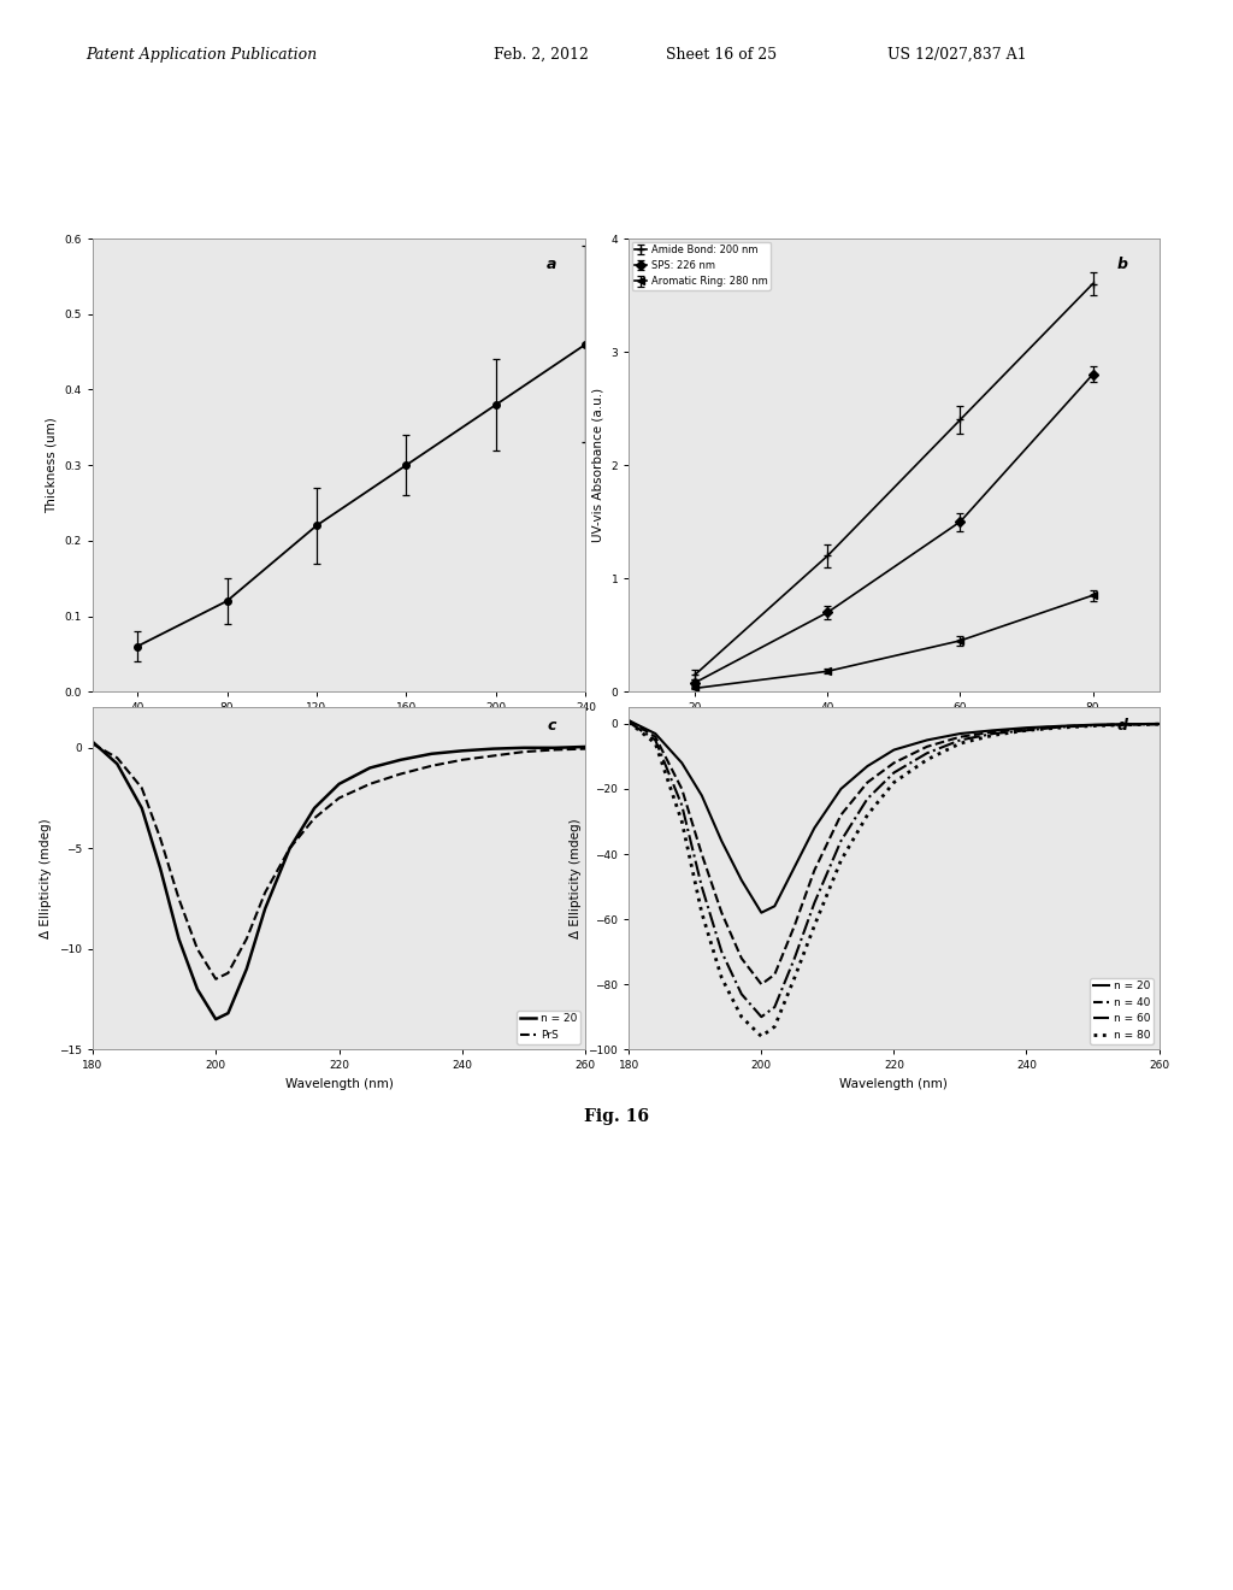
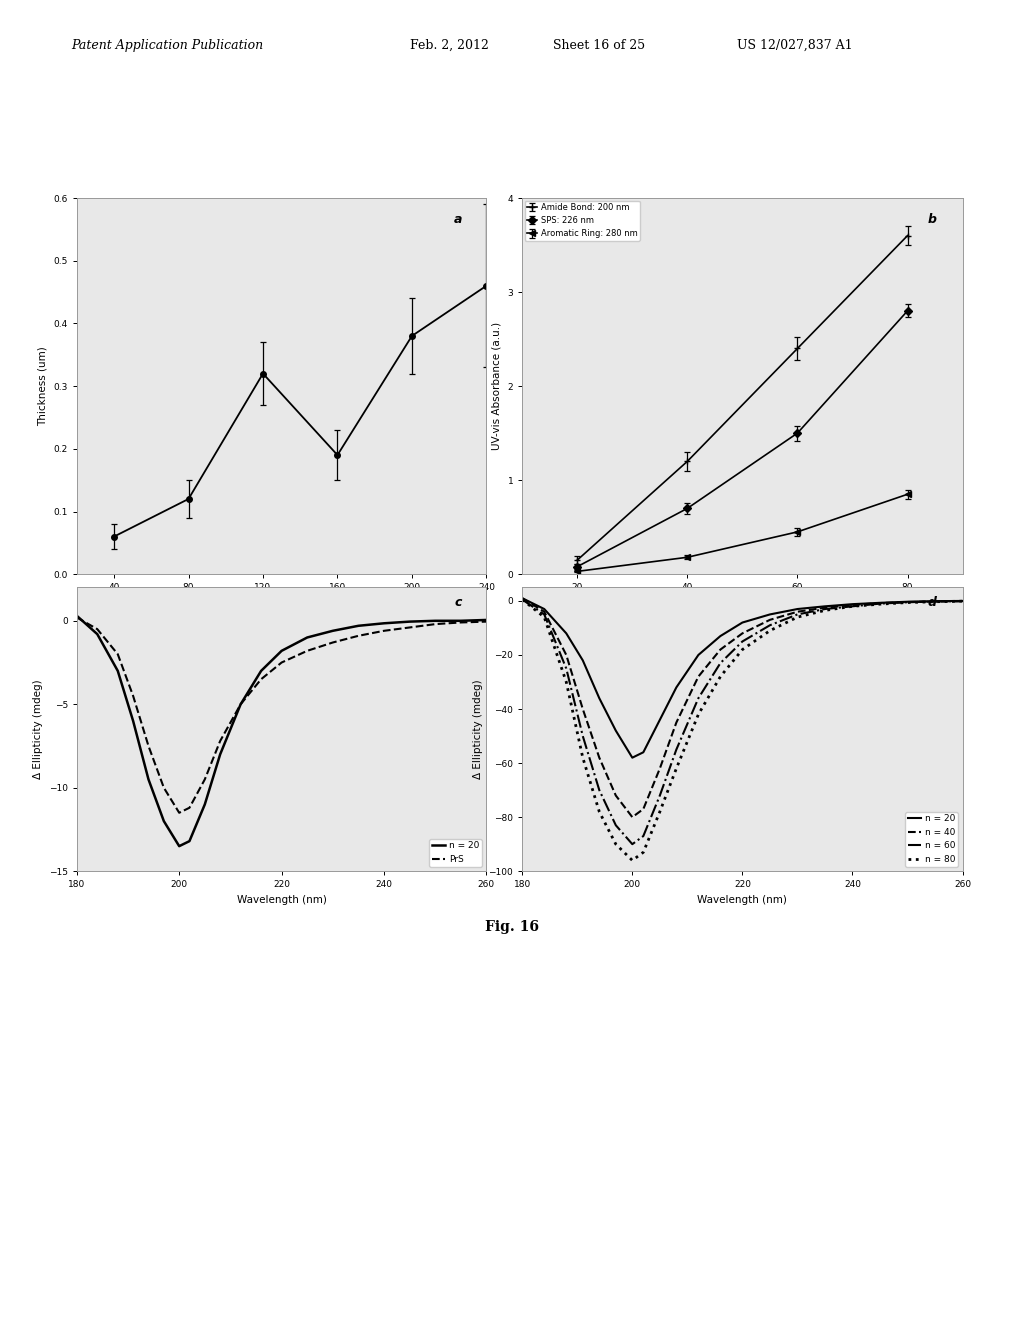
120: 0.22 -> 0.32
160: 0.30 -> 0.19
